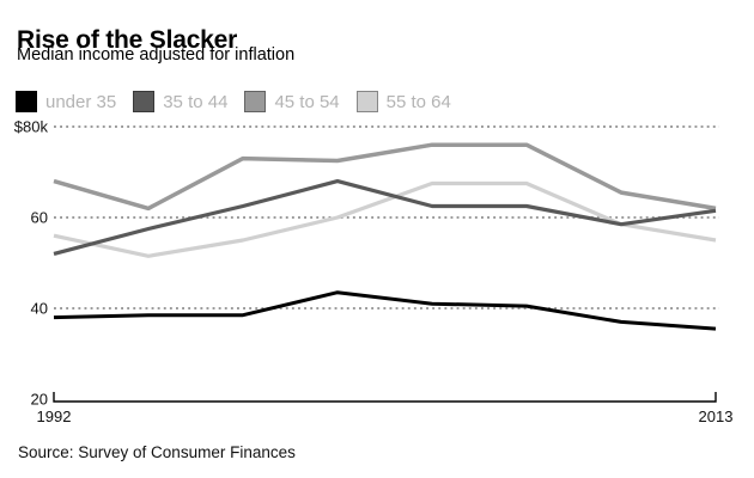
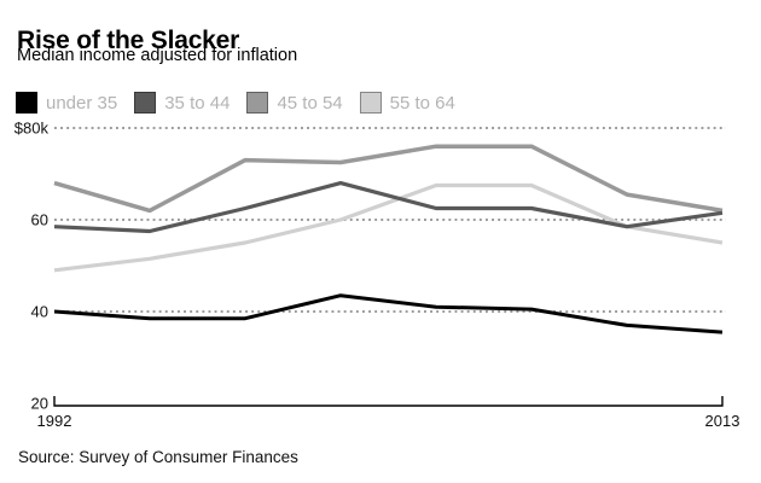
under 35/1992: $38k -> $40k
35 to 44/1992: $52k -> $58k
55 to 64/1992: $56k -> $49k
